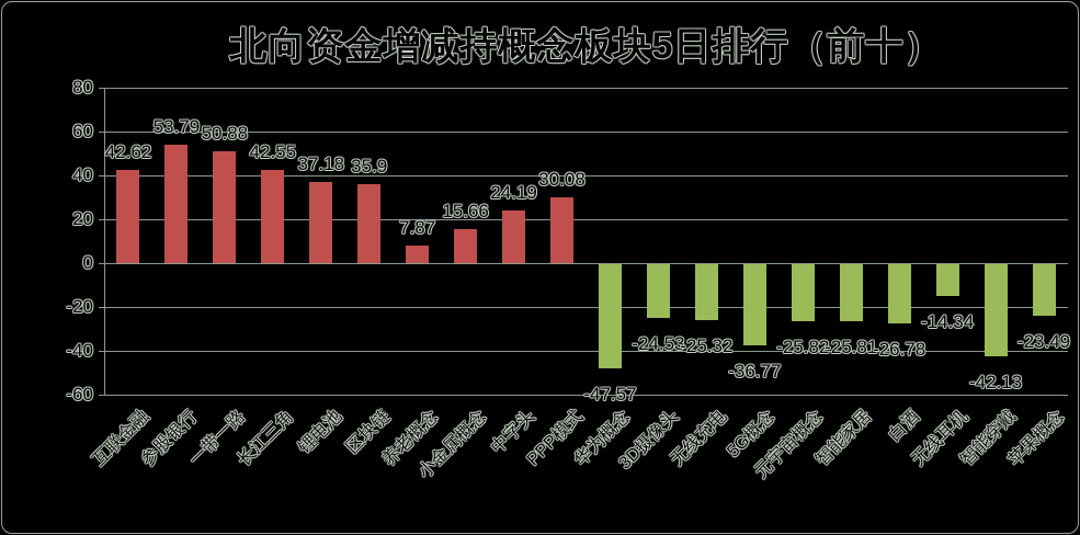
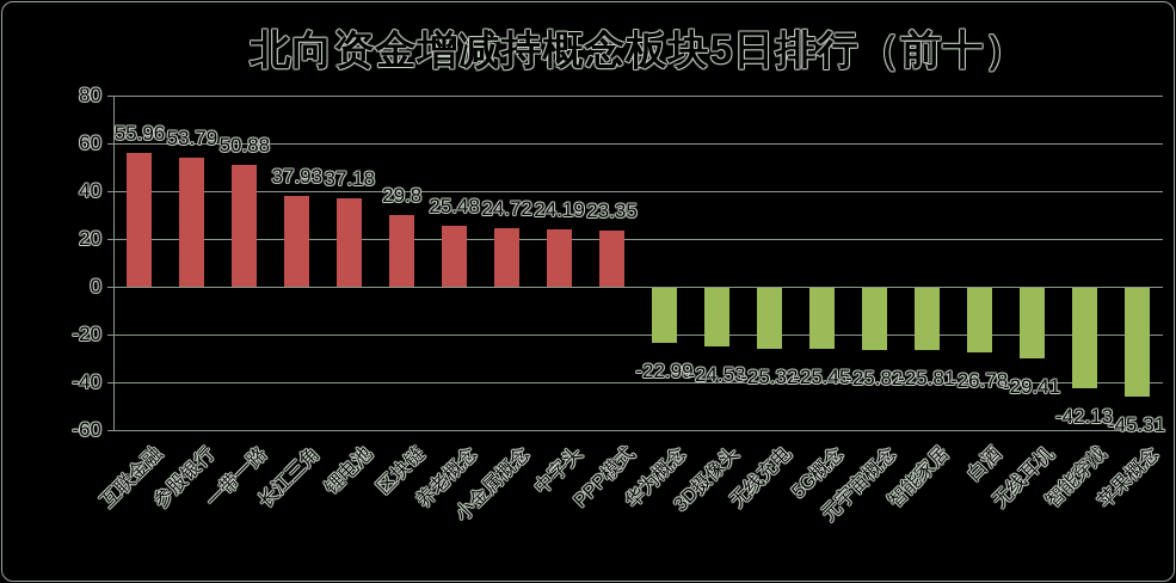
互联金融: 42.62 -> 55.96
长江三角: 42.55 -> 37.93
区块链: 35.9 -> 29.8
养老概念: 7.87 -> 25.48
小金属概念: 15.66 -> 24.72
PPP模式: 30.08 -> 23.35
华为概念: -47.57 -> -22.99
5G概念: -36.77 -> -25.45
无线耳机: -14.34 -> -29.41
苹果概念: -23.49 -> -45.31
